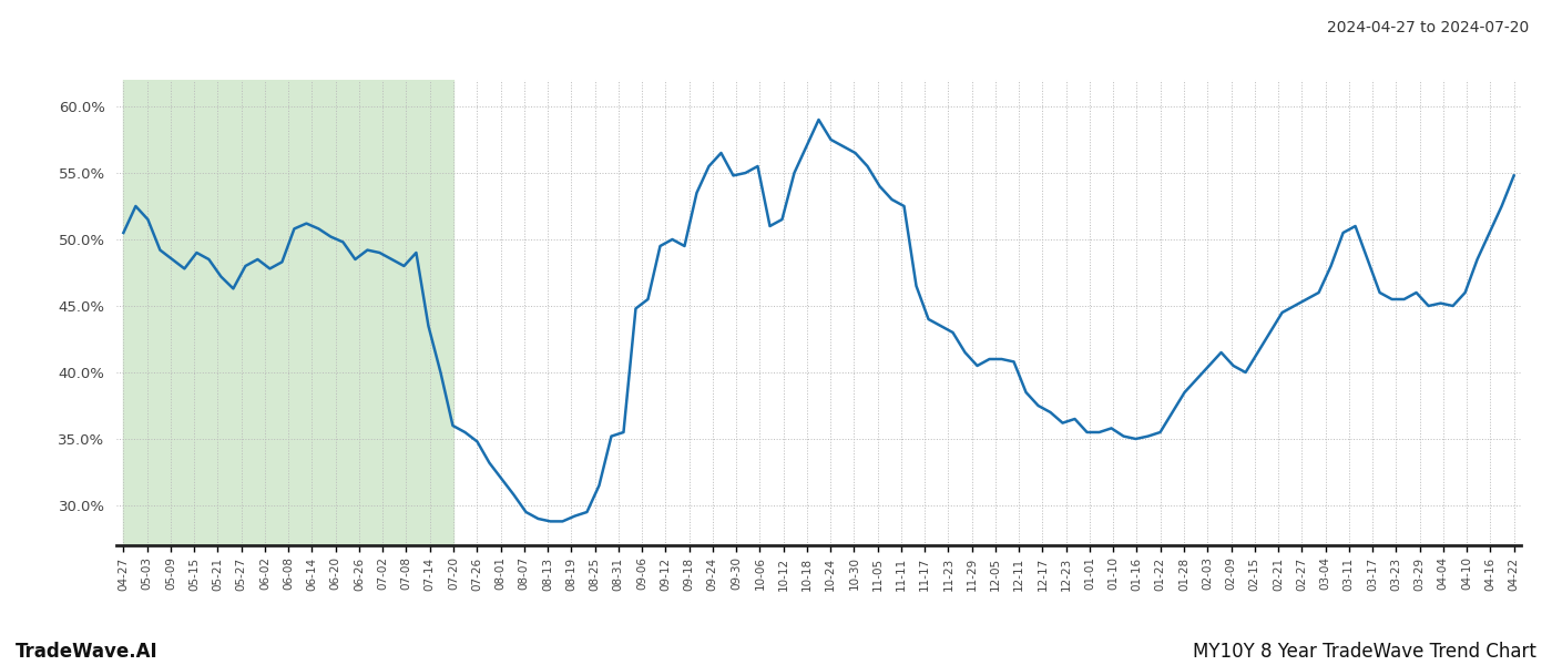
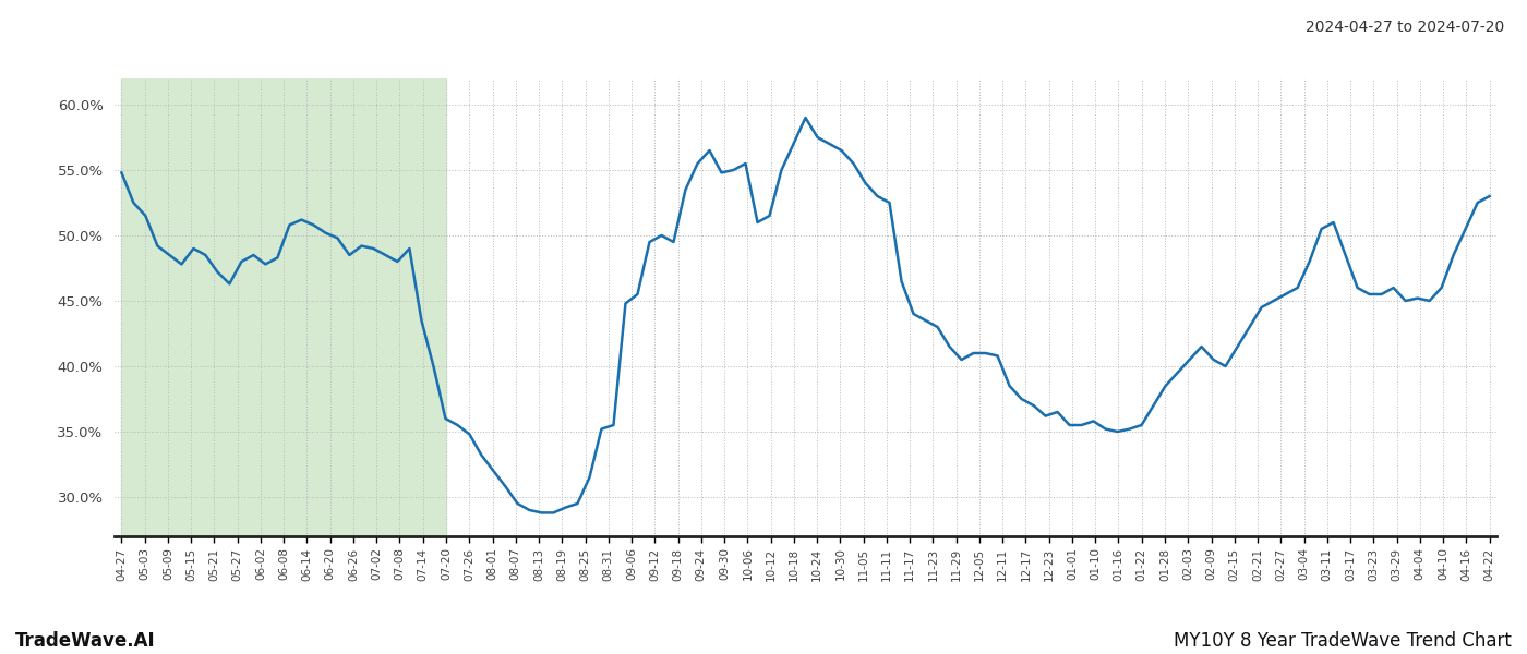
04-27: 50.5% -> 54.8%
04-22: 54.8% -> 53.0%
